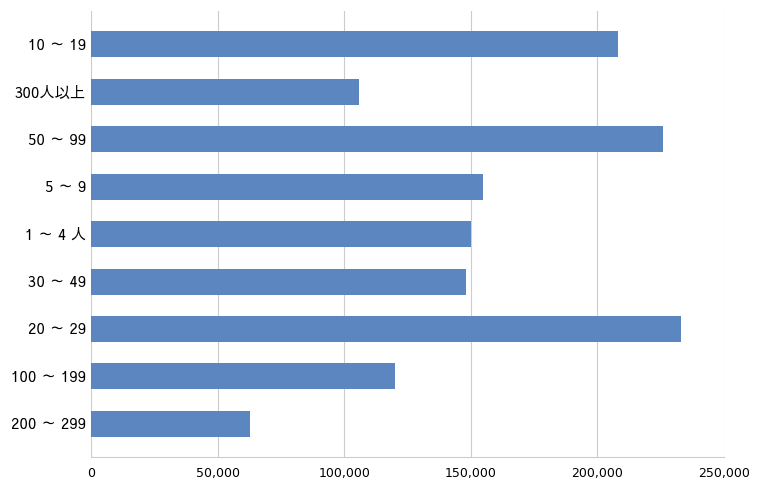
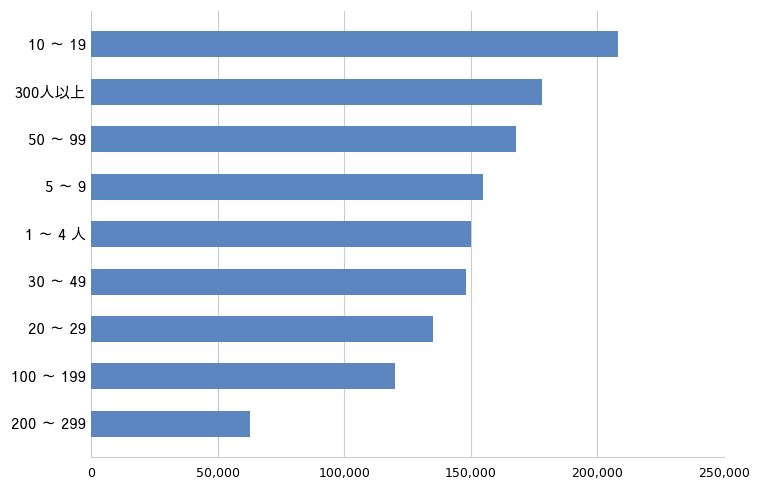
300人以上: 106,000 -> 178,000
50 ～ 99: 226,000 -> 168,000
20 ～ 29: 233,000 -> 135,000
